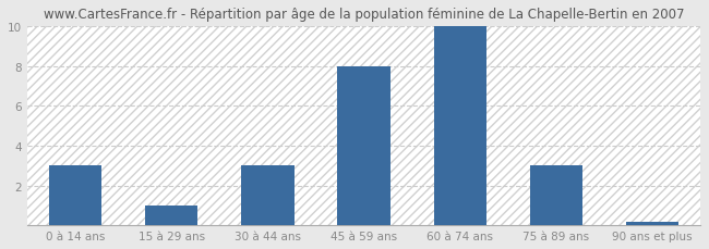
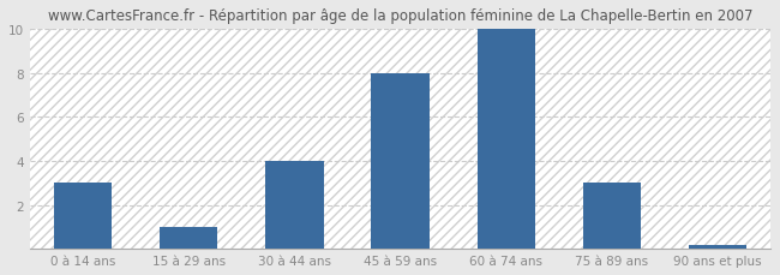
30 à 44 ans: 3.0 -> 4.0
